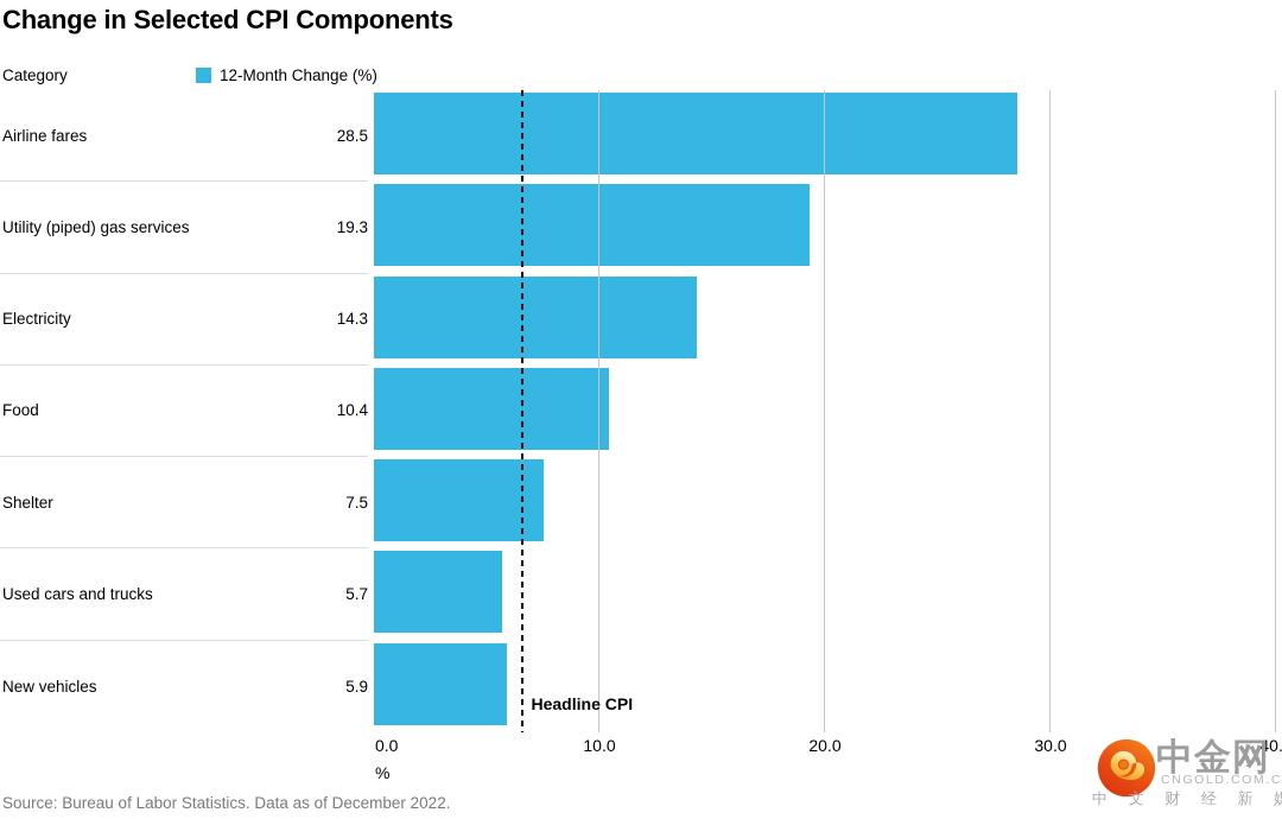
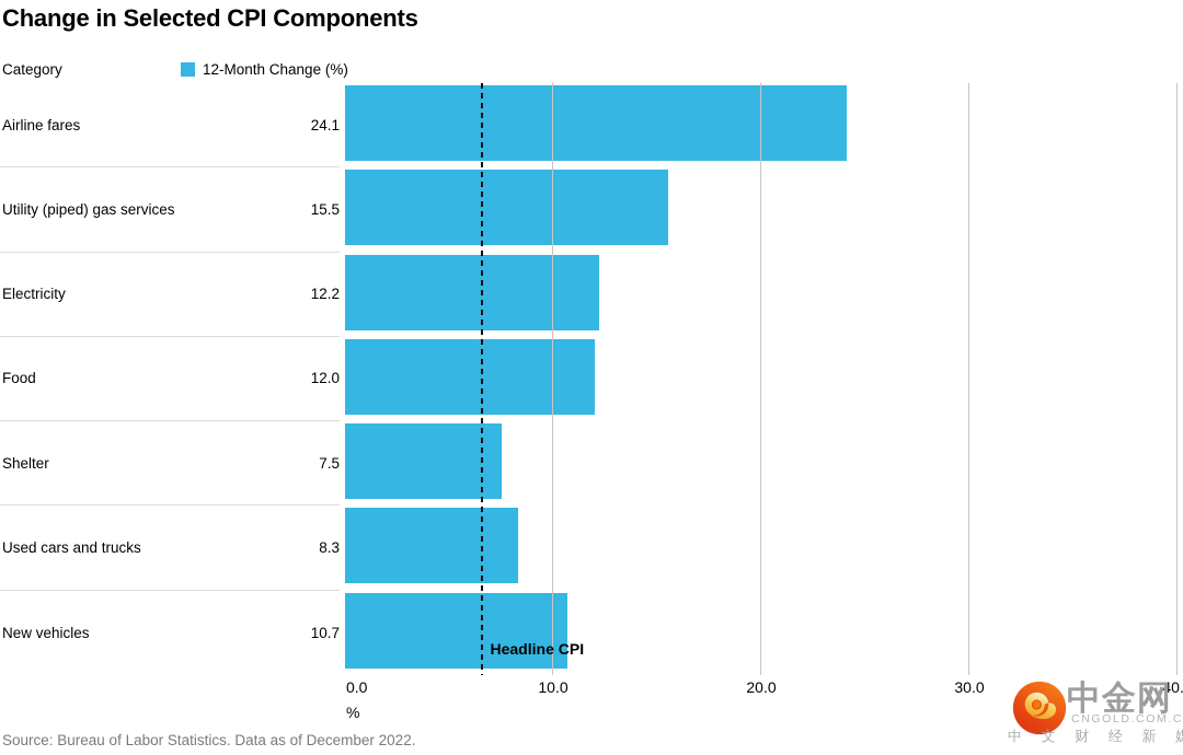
Airline fares: 28.5 -> 24.1
Utility (piped) gas services: 19.3 -> 15.5
Electricity: 14.3 -> 12.2
Food: 10.4 -> 12.0
Used cars and trucks: 5.7 -> 8.3
New vehicles: 5.9 -> 10.7
